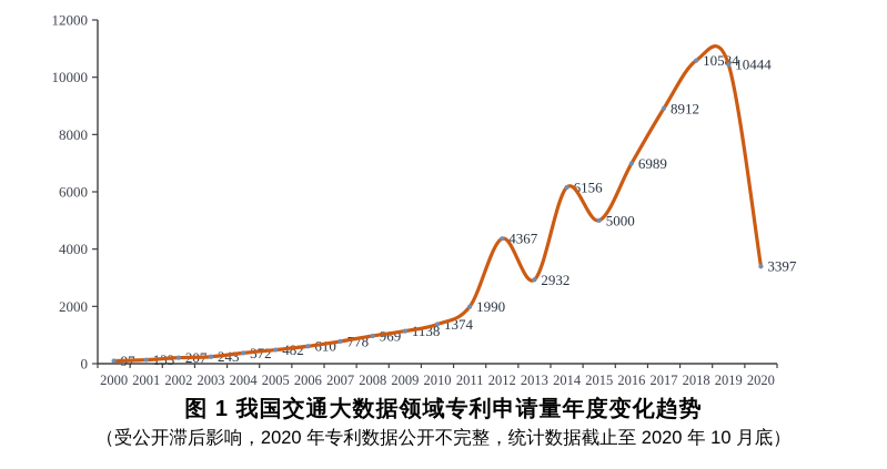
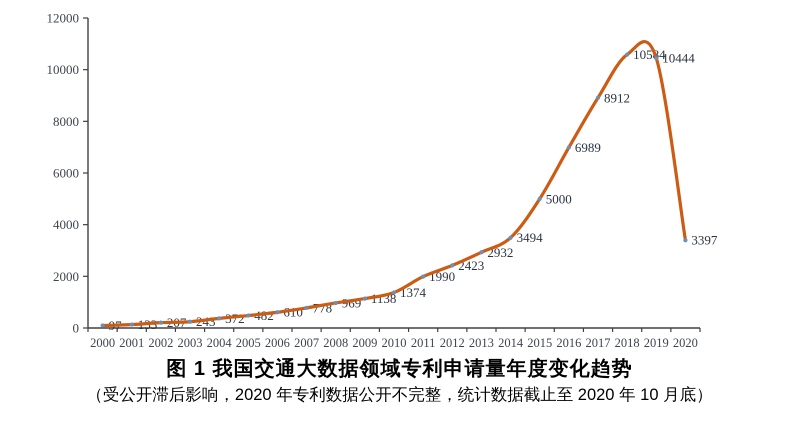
2012: 4367 -> 2423
2014: 6156 -> 3494
